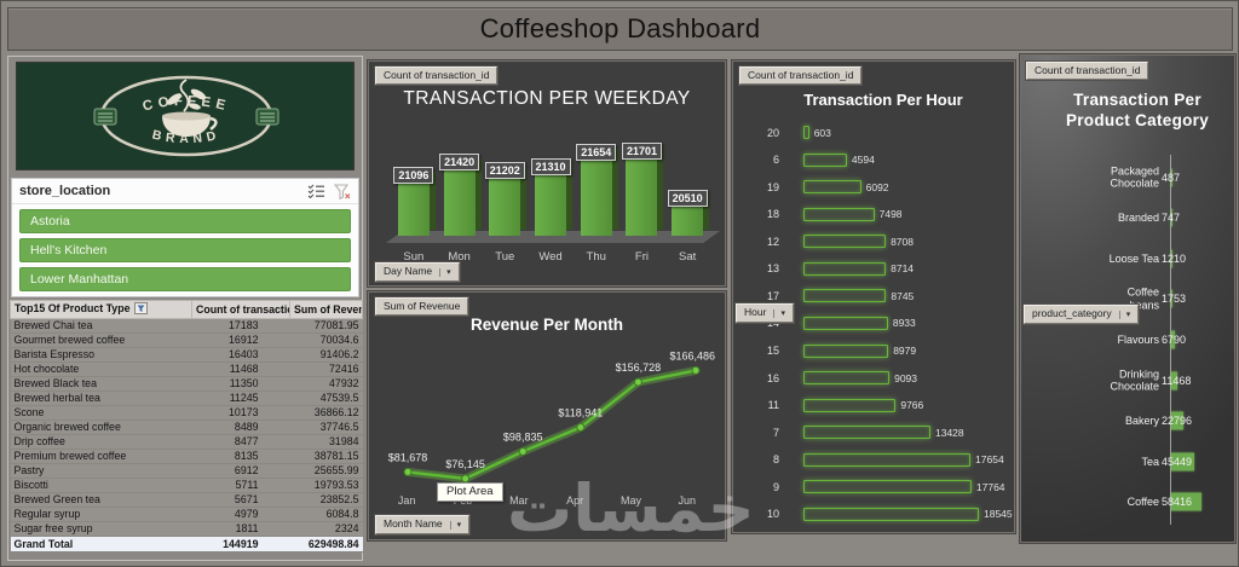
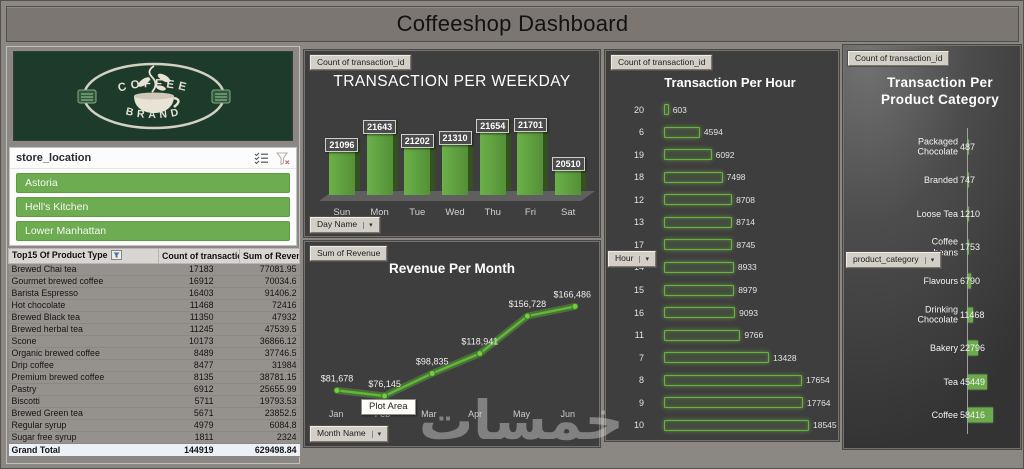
TRANSACTION PER WEEKDAY/Mon: 21420 -> 21643
